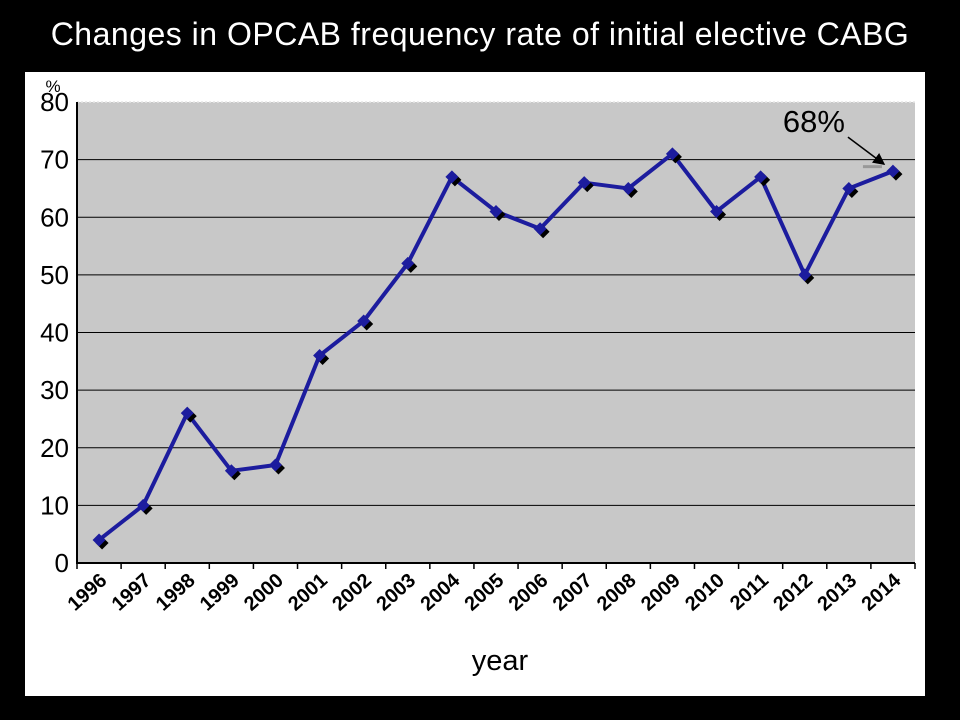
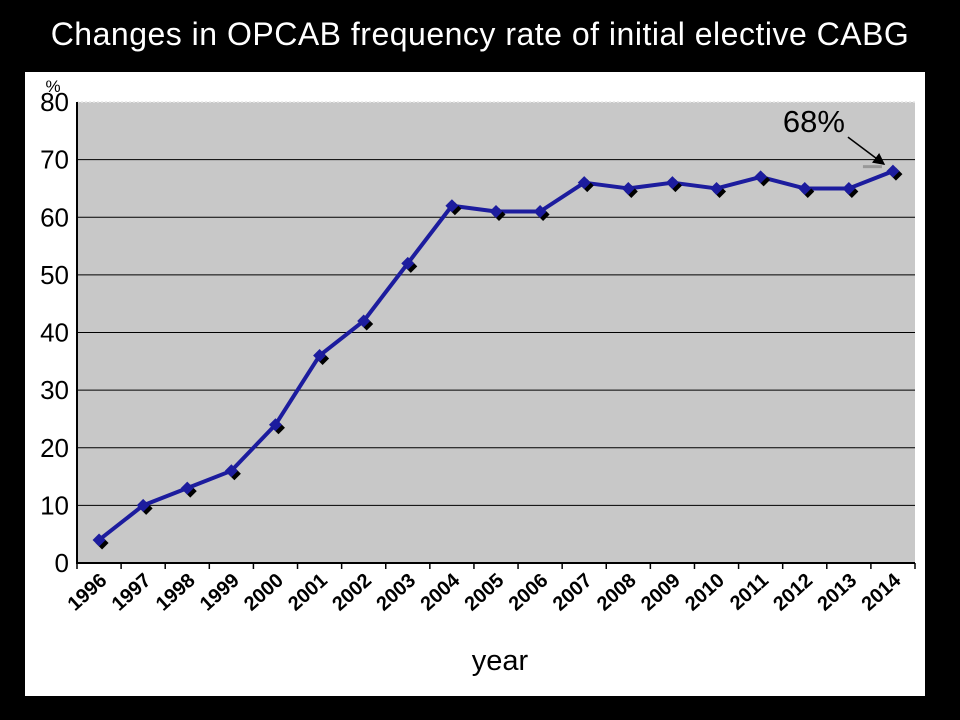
1998: 26 -> 13
2000: 17 -> 24
2004: 67 -> 62
2006: 58 -> 61
2009: 71 -> 66
2010: 61 -> 65
2012: 50 -> 65
